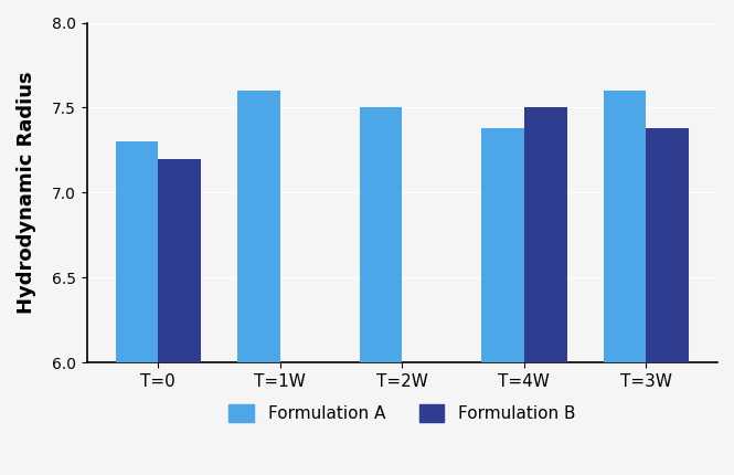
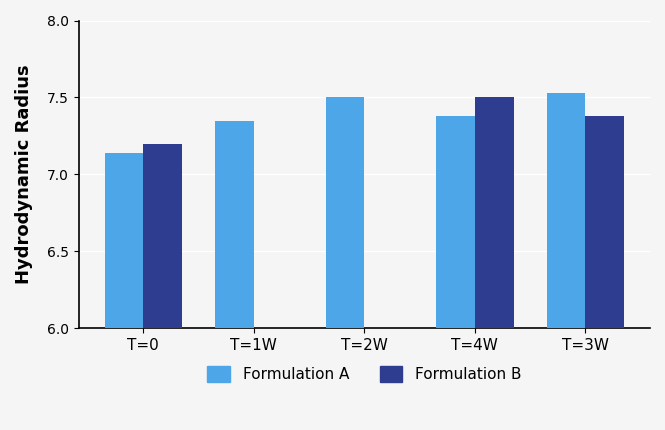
Formulation A/T=0: 7.30 -> 7.14
Formulation A/T=1W: 7.60 -> 7.35
Formulation A/T=3W: 7.60 -> 7.53
